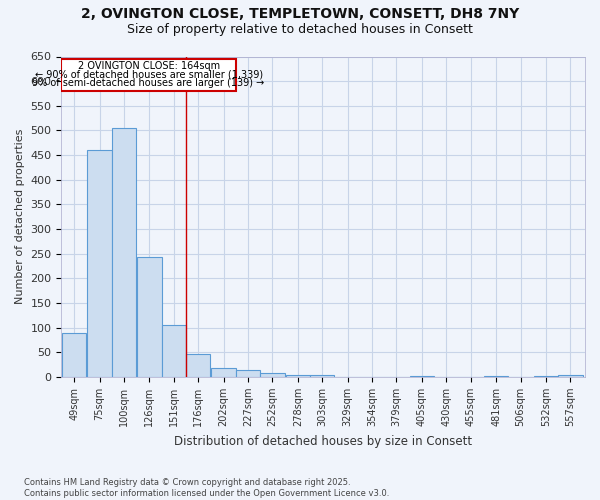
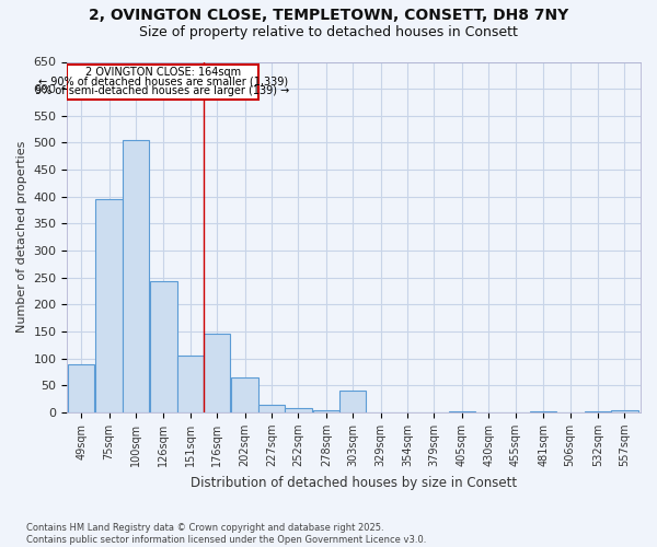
75sqm: 460 -> 395
176sqm: 47 -> 145
202sqm: 19 -> 65
303sqm: 3 -> 40
